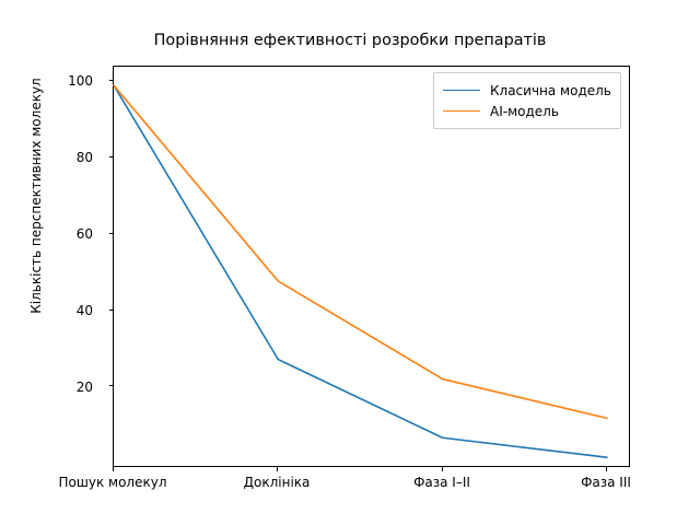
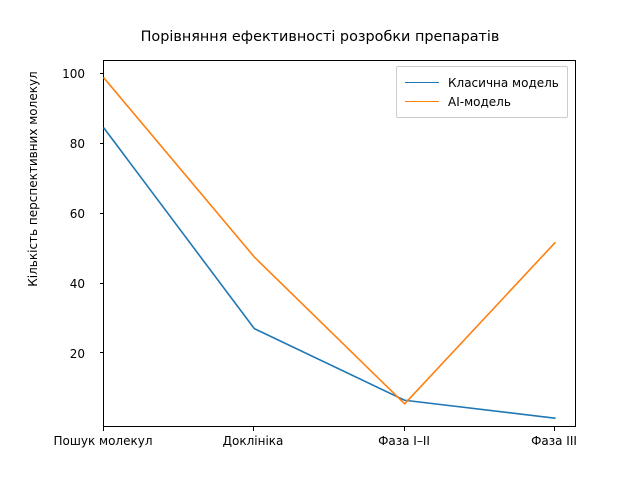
Класична модель/Пошук молекул: 100 -> 86
AI-модель/Фаза I–II: 25 -> 9
AI-модель/Фаза III: 15 -> 54
